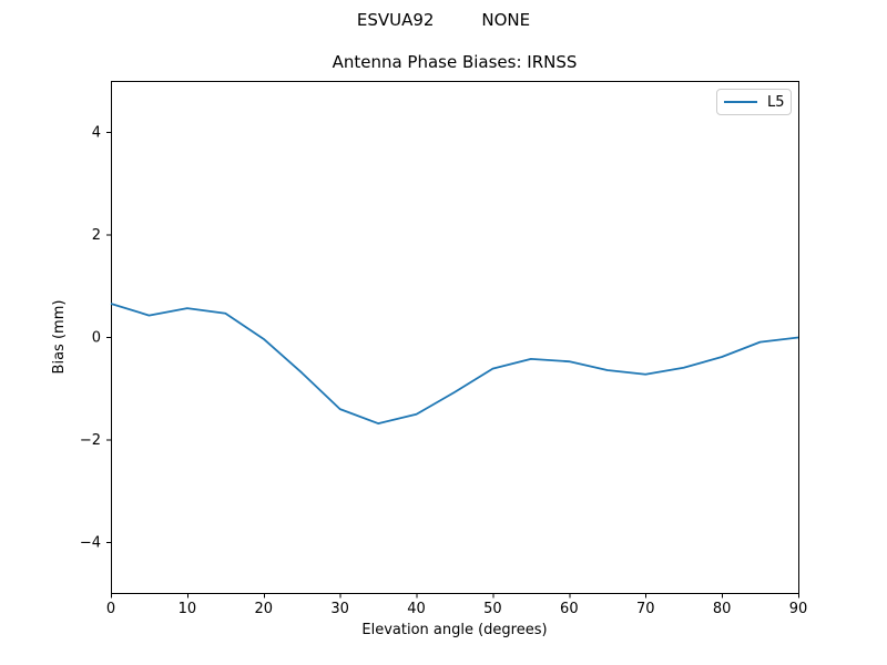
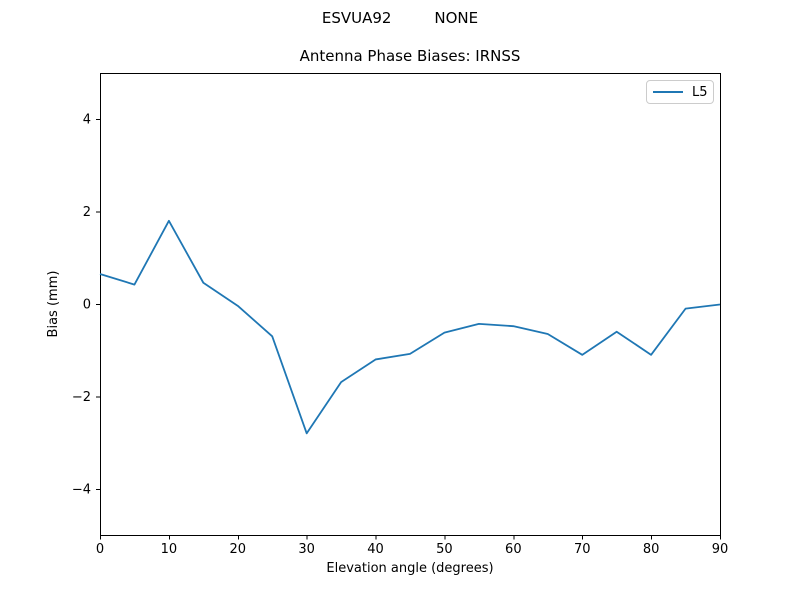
10: 0.6 -> 1.8
30: -1.4 -> -2.8
40: -1.5 -> -1.2
70: -0.7 -> -1.1
80: -0.4 -> -1.1
